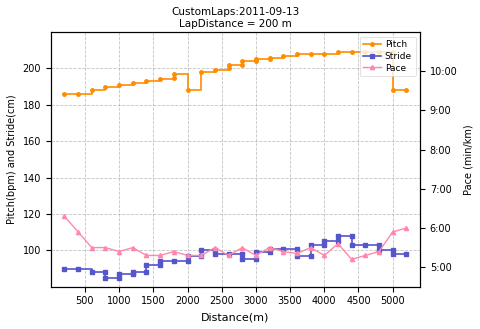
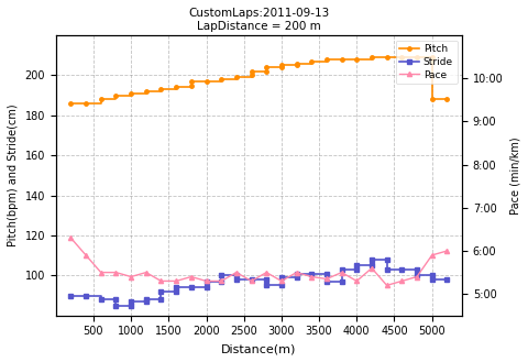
Pitch/2000: 188 -> 197
